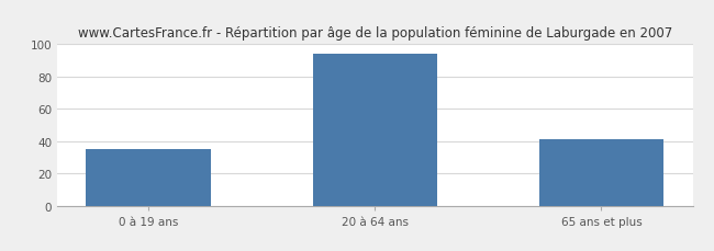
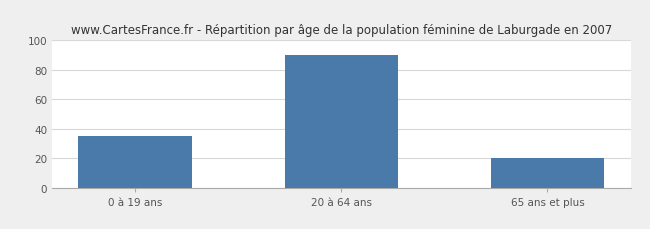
20 à 64 ans: 94 -> 90
65 ans et plus: 41 -> 20
